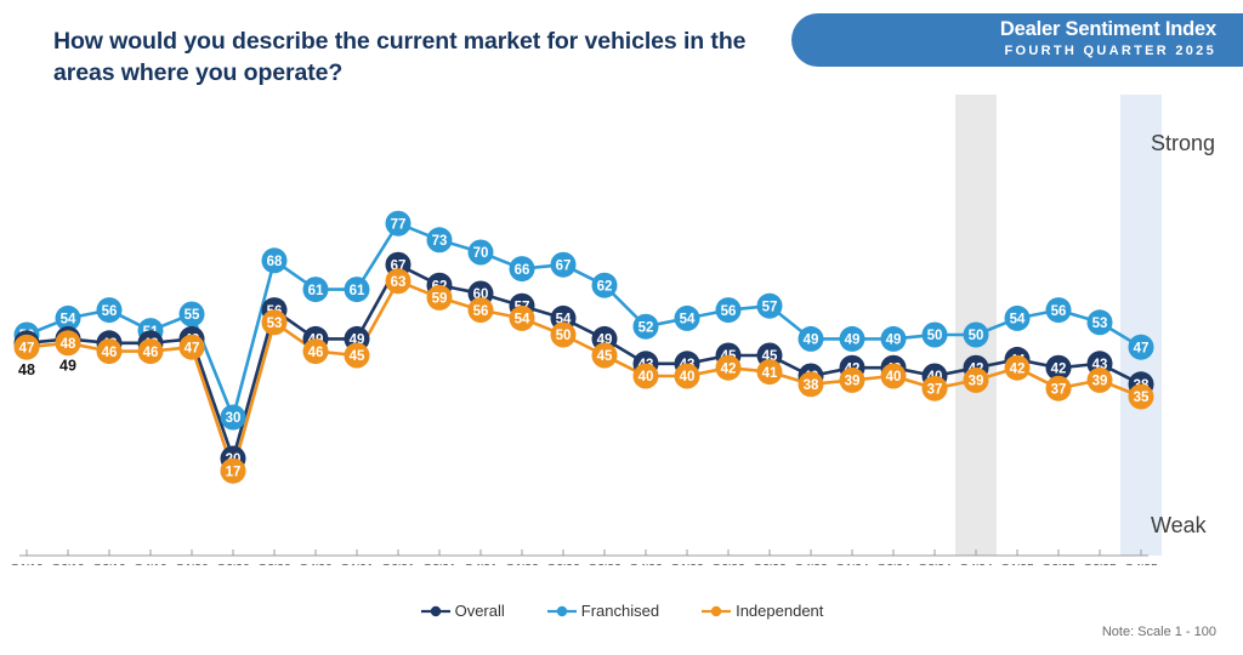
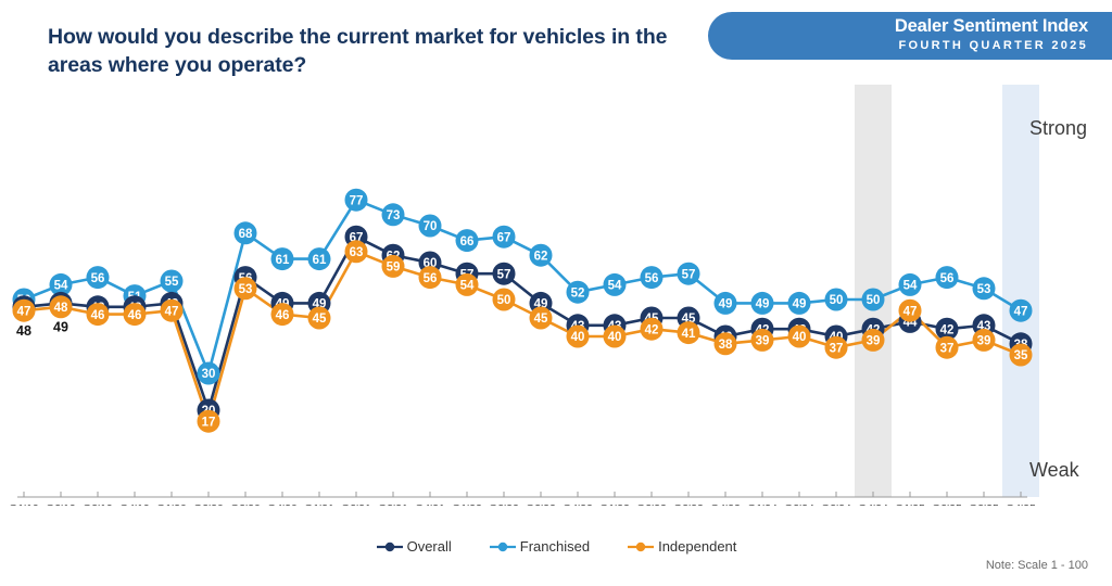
Overall/Q2'22: 54 -> 57
Independent/Q1'25: 42 -> 47
